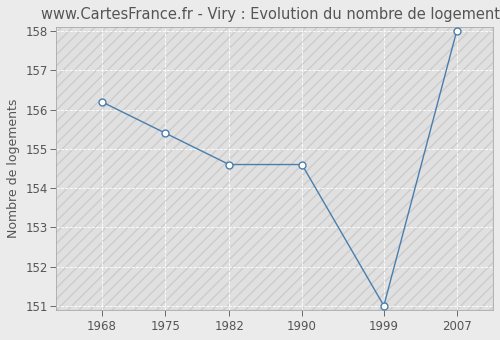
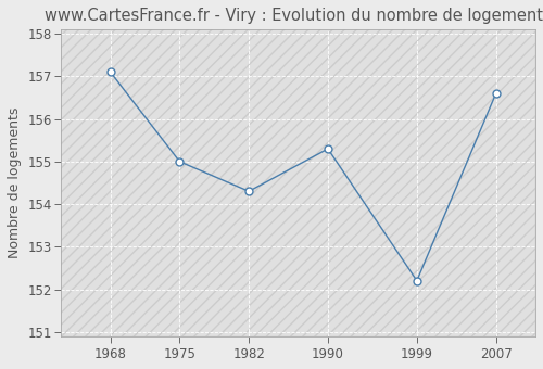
1968: 156.2 -> 157.1
1975: 155.4 -> 155.0
1982: 154.6 -> 154.3
1990: 154.6 -> 155.3
1999: 151.0 -> 152.2
2007: 158.0 -> 156.6
